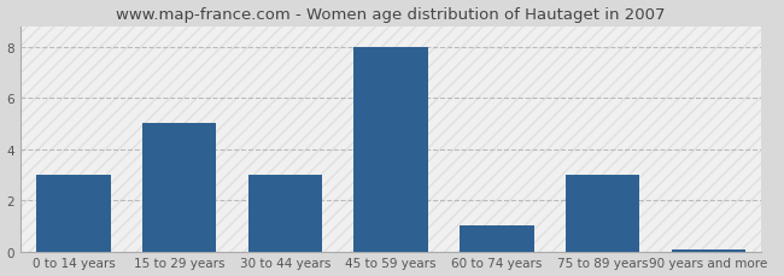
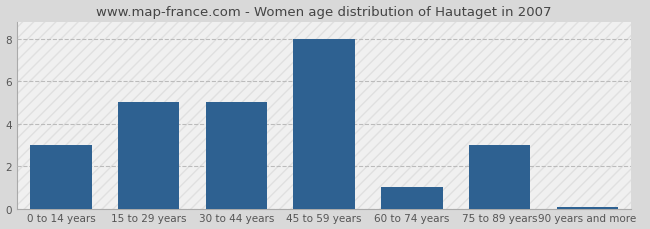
30 to 44 years: 3.00 -> 5.00
